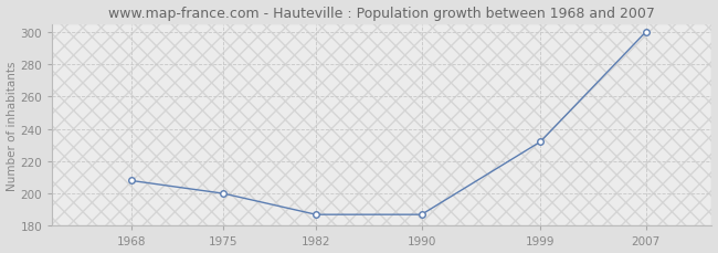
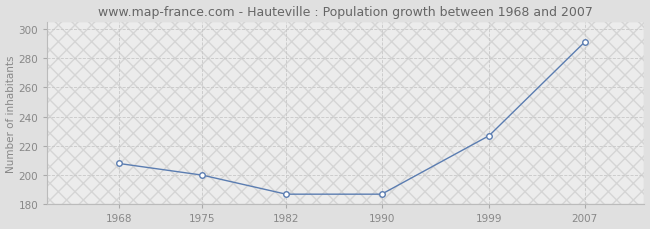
1999: 232 -> 227
2007: 300 -> 291
